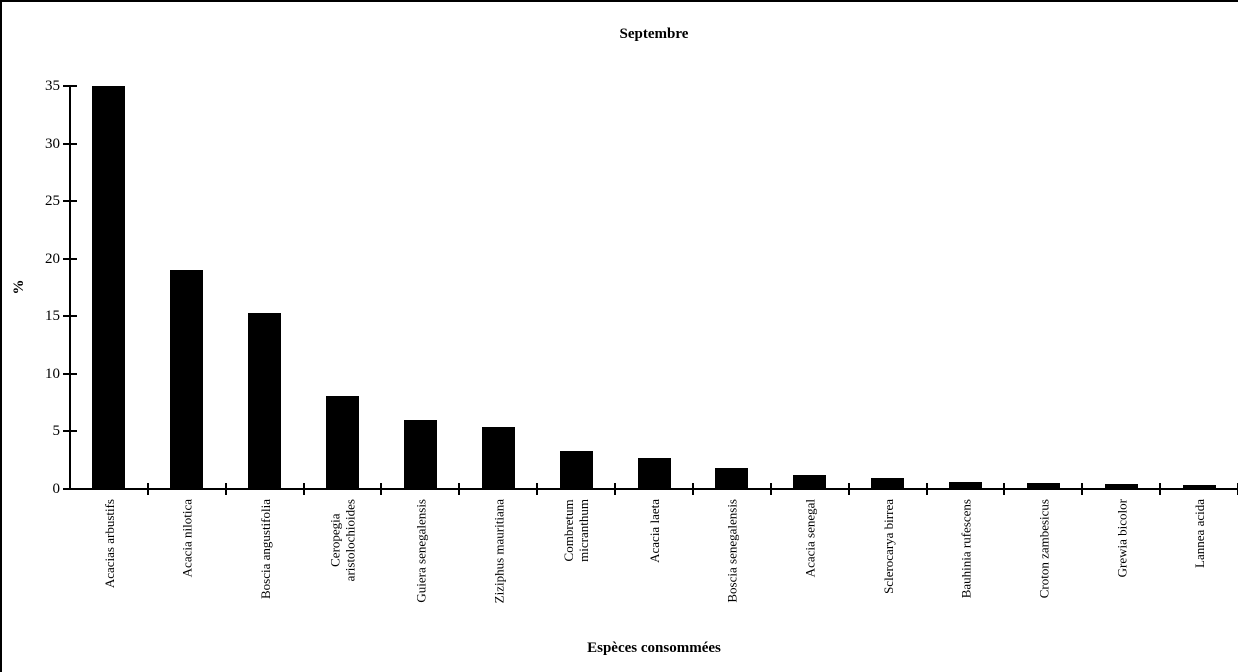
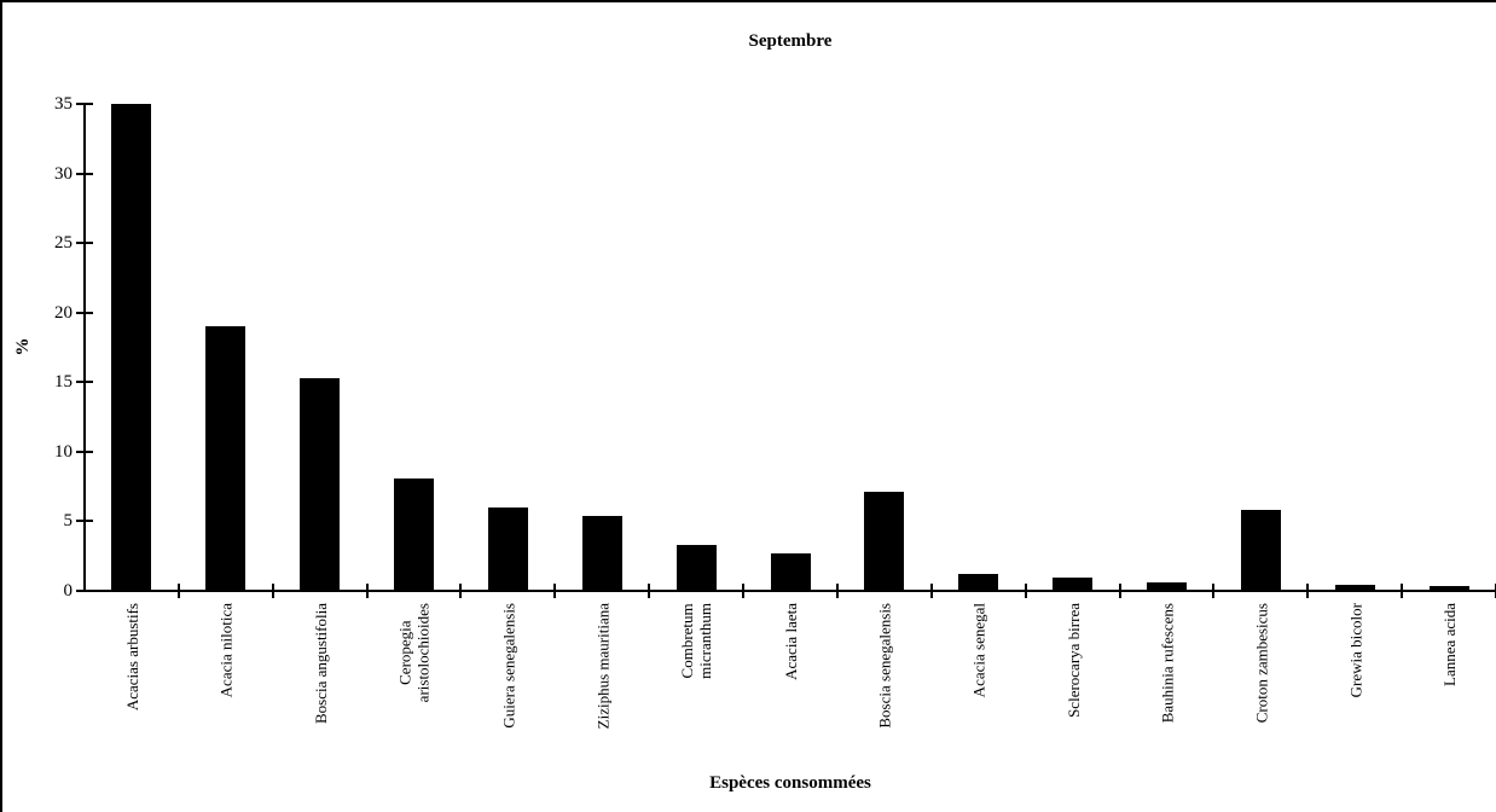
Boscia senegalensis: 1.8 -> 7.1
Croton zambesicus: 0.5 -> 5.8
